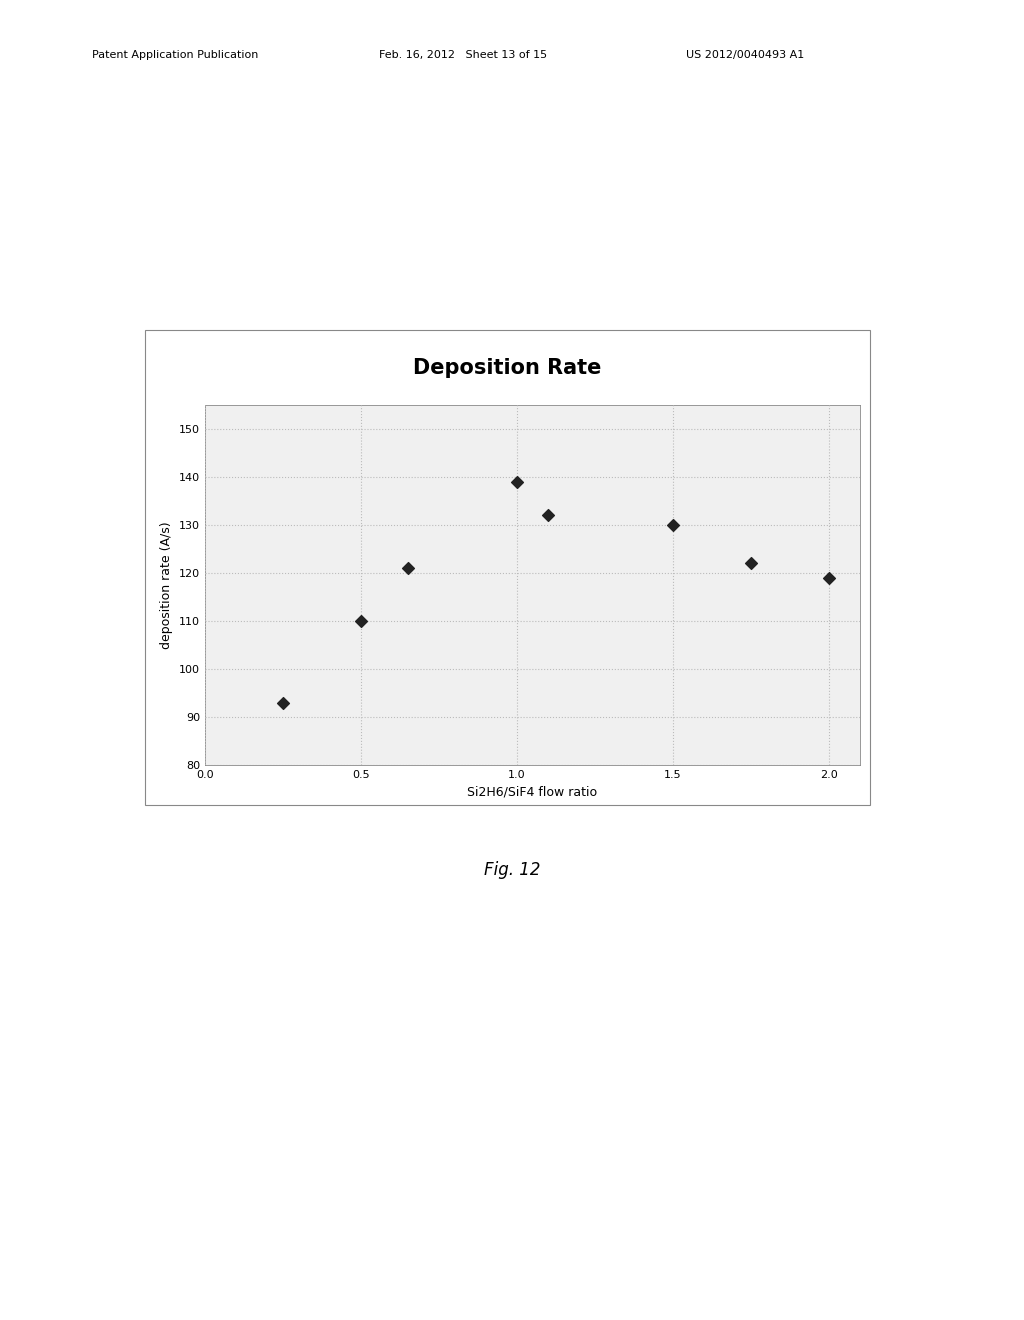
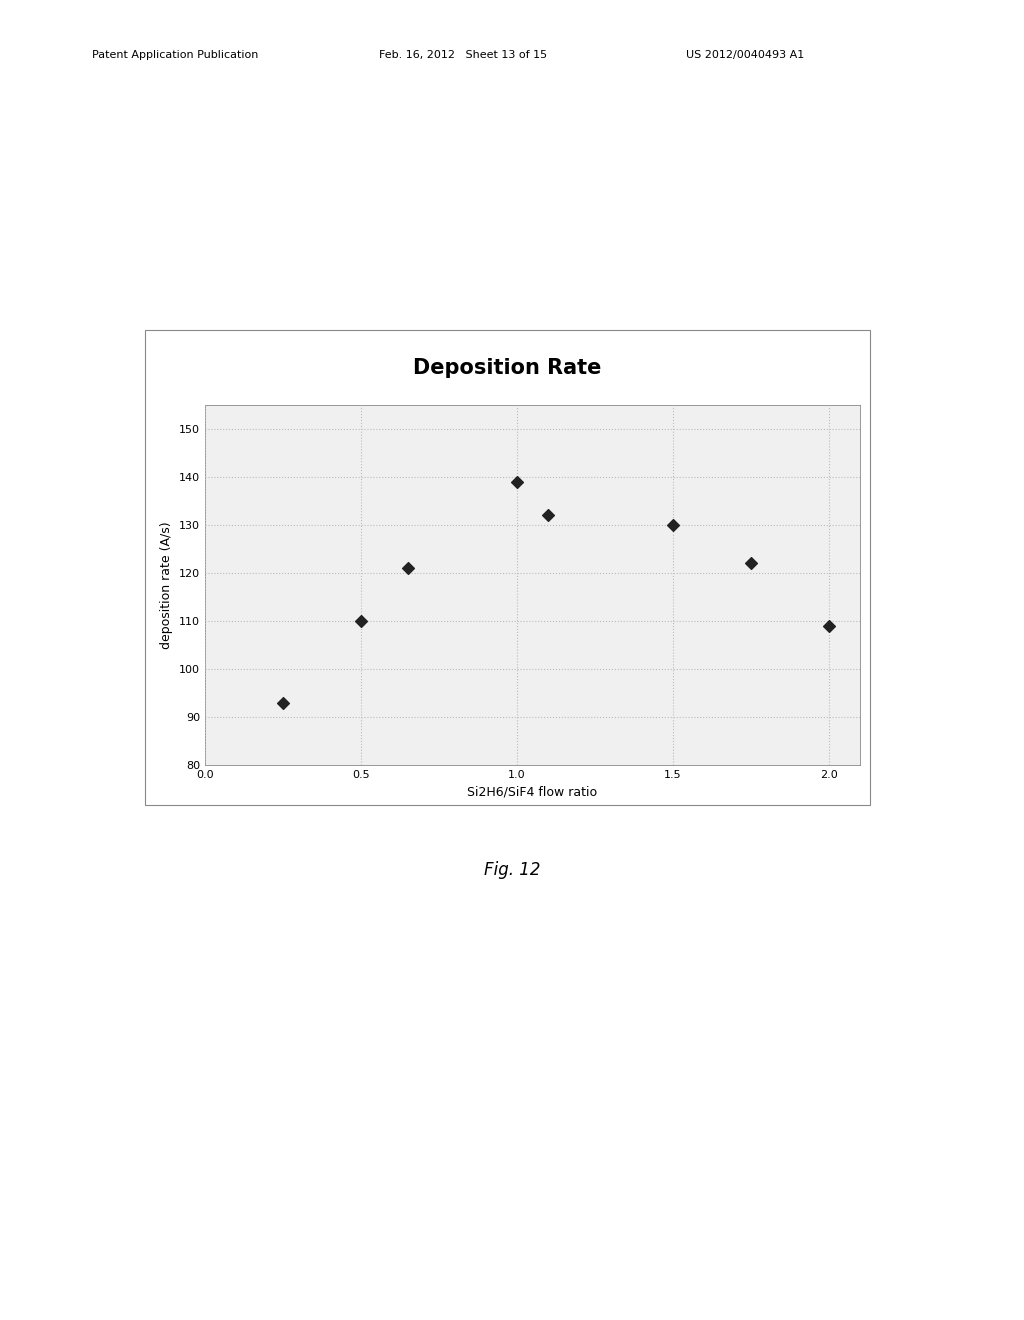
2.0: 119 -> 109
